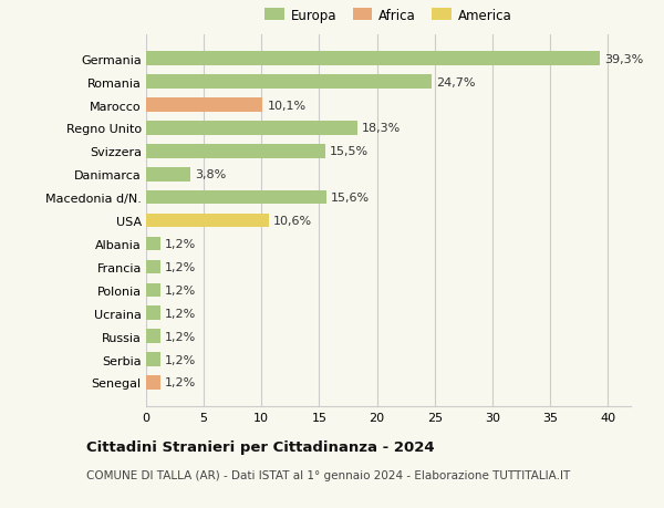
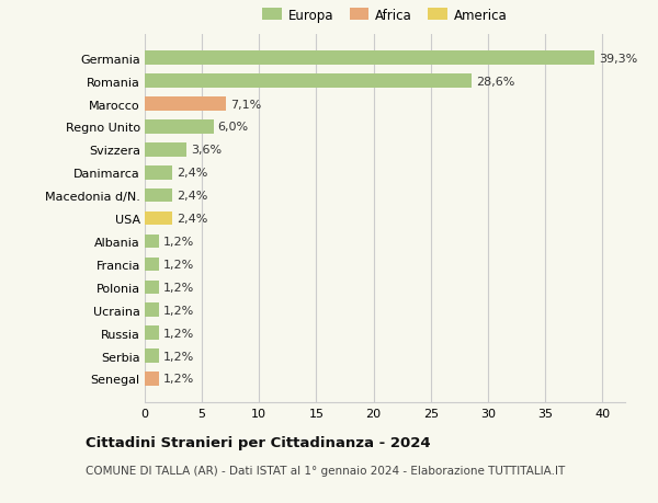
Romania: 24,7% -> 28,6%
Marocco: 10,1% -> 7,1%
Regno Unito: 18,3% -> 6,0%
Svizzera: 15,5% -> 3,6%
Danimarca: 3,8% -> 2,4%
Macedonia d/N.: 15,6% -> 2,4%
USA: 10,6% -> 2,4%
